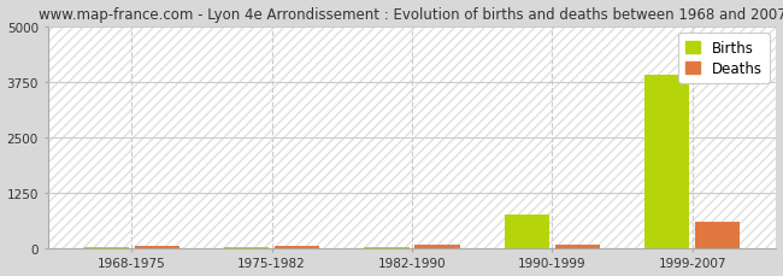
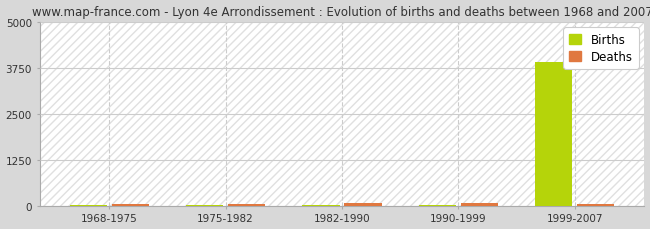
Births/1990-1999: 750 -> 20
Deaths/1999-2007: 600 -> 60
